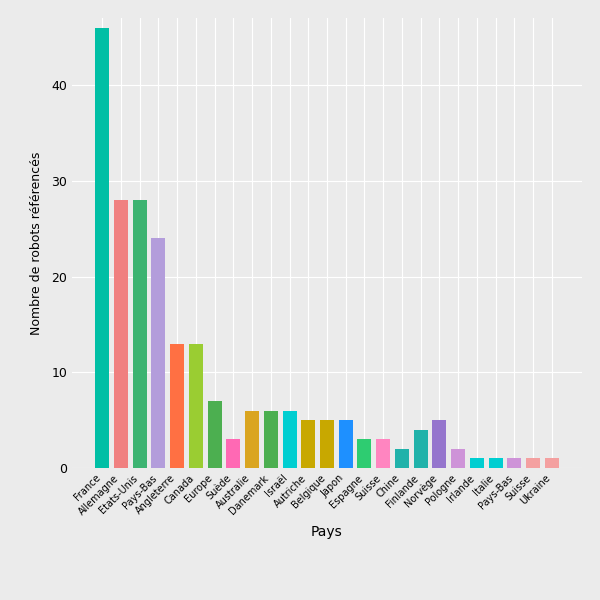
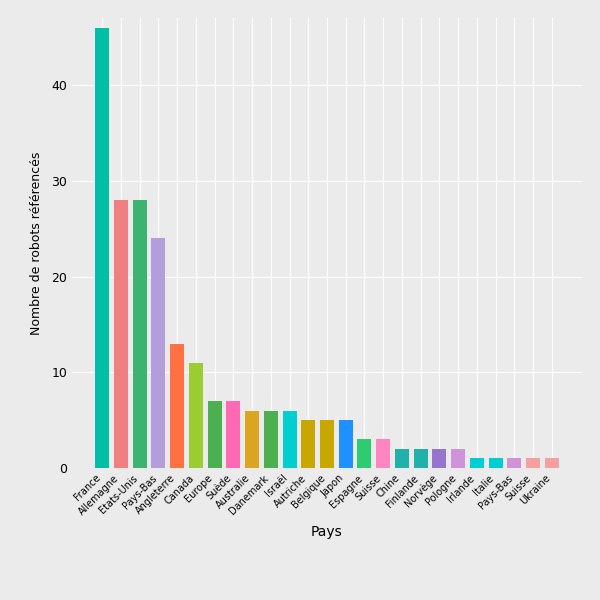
Canada: 13 -> 11
Suède: 3 -> 7
Finlande: 4 -> 2
Norvège: 5 -> 2
